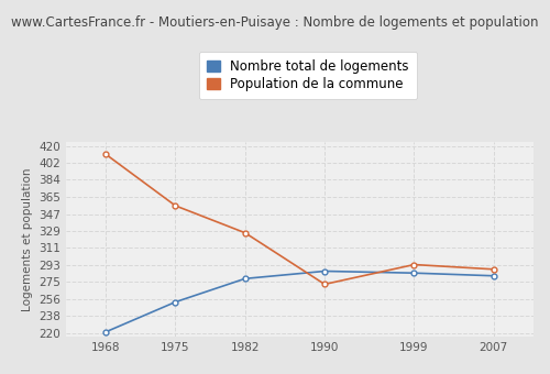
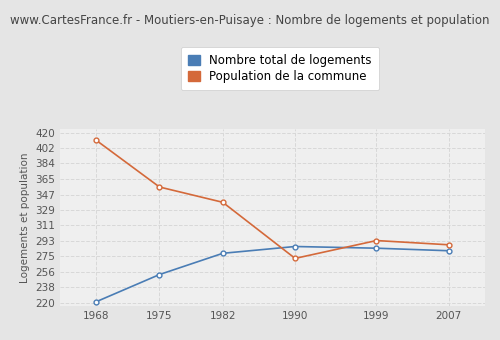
Population de la commune/1982: 327 -> 338
